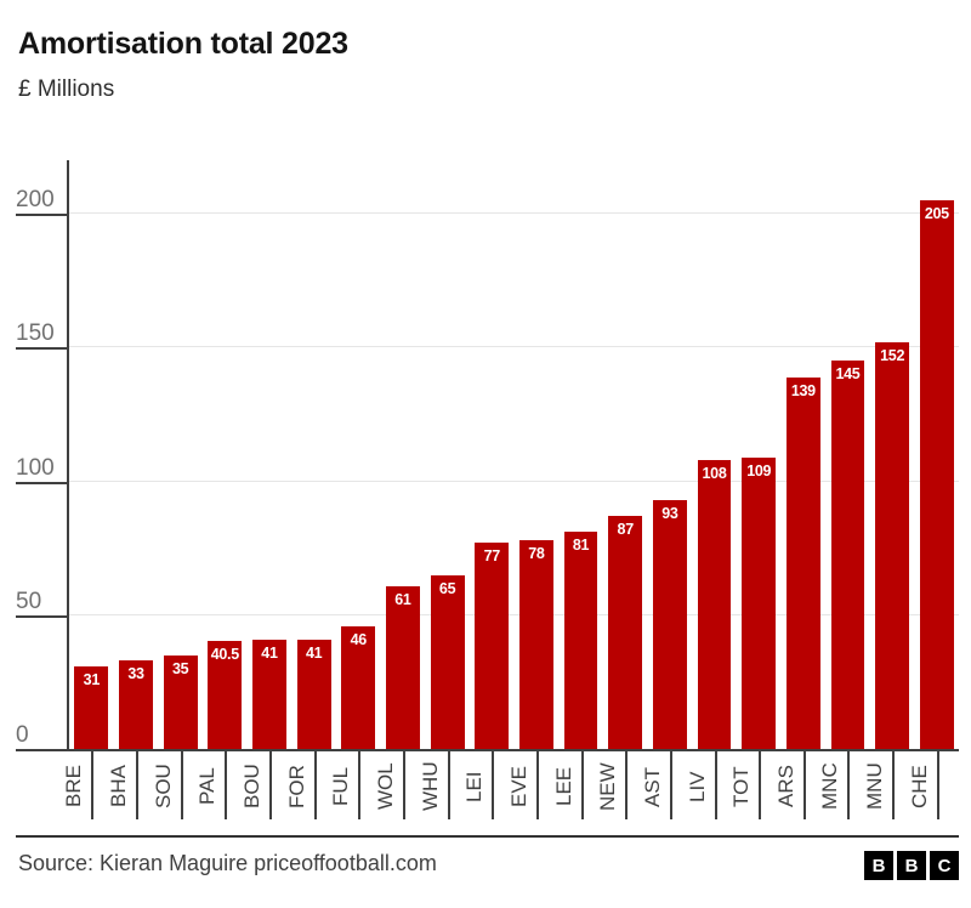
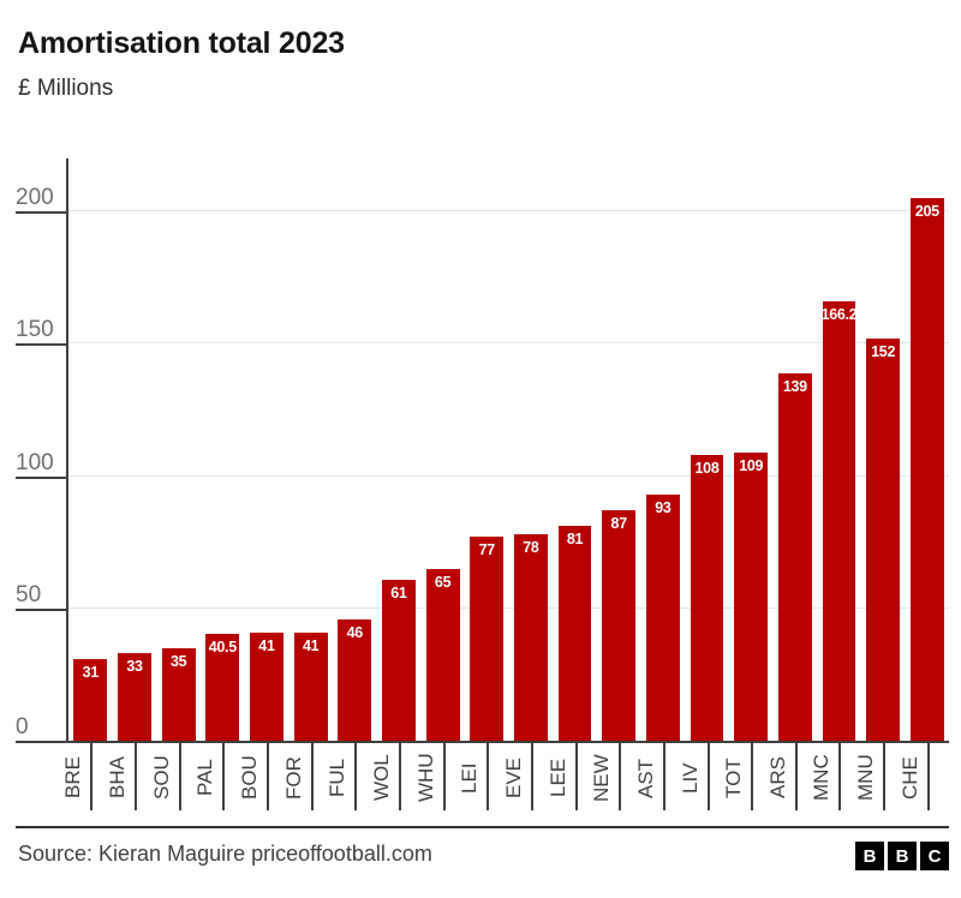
MNC: 145 -> 166.2
